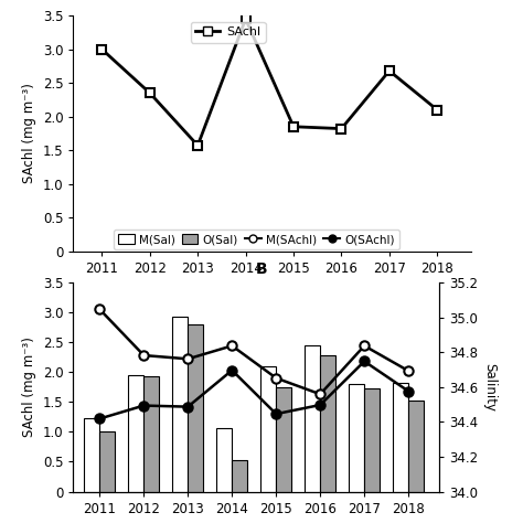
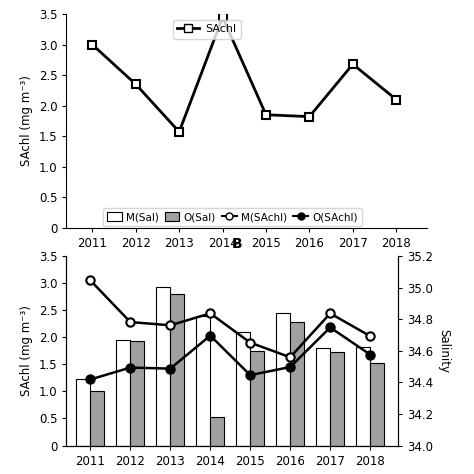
M(Sal)/2014: 1.07 -> 2.40
